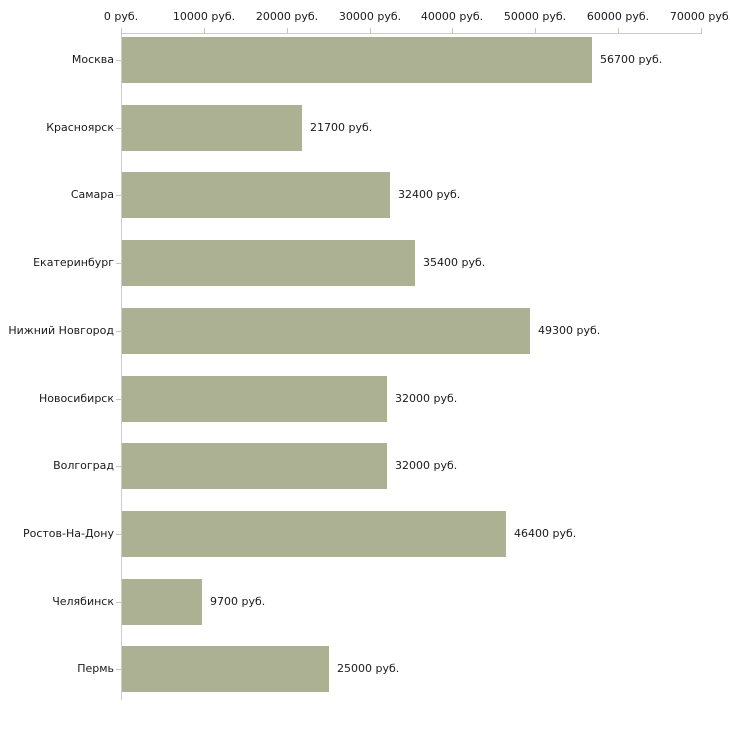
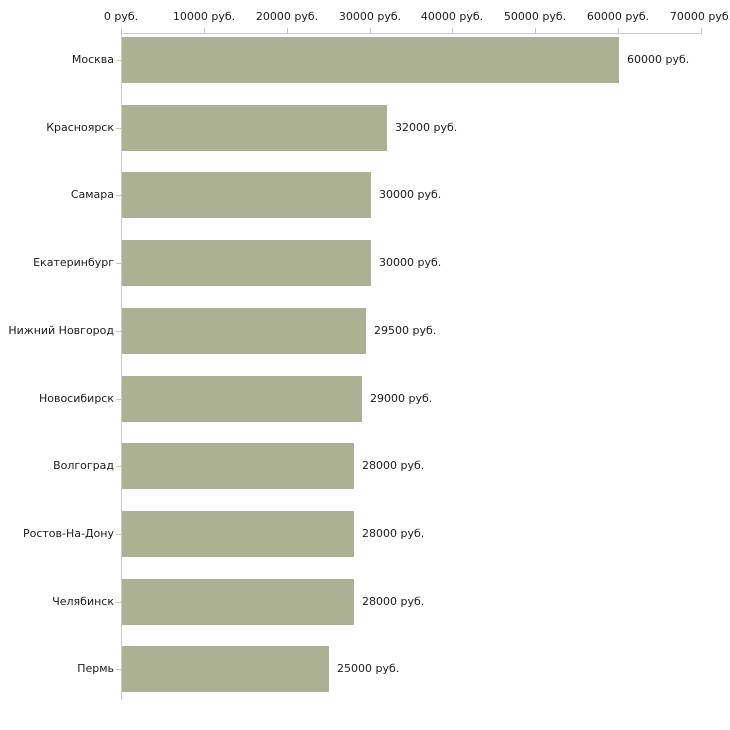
Москва: 56700 -> 60000
Красноярск: 21700 -> 32000
Самара: 32400 -> 30000
Екатеринбург: 35400 -> 30000
Нижний Новгород: 49300 -> 29500
Новосибирск: 32000 -> 29000
Волгоград: 32000 -> 28000
Ростов-На-Дону: 46400 -> 28000
Челябинск: 9700 -> 28000
